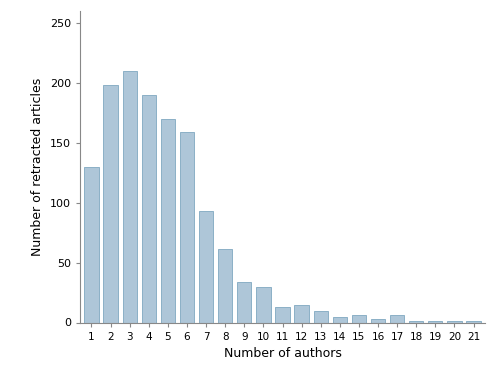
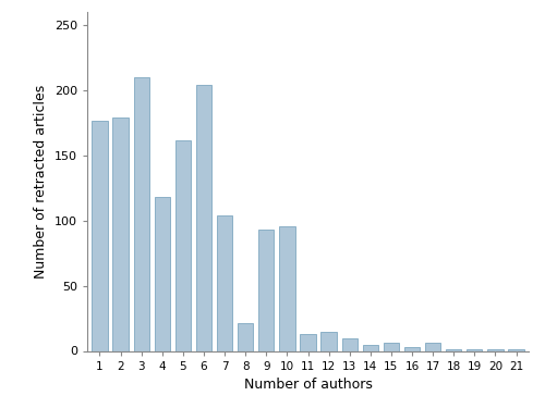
1: 130 -> 177
2: 198 -> 179
4: 190 -> 118
5: 170 -> 162
6: 159 -> 204
7: 93 -> 104
8: 61 -> 21
9: 34 -> 93
10: 30 -> 96
